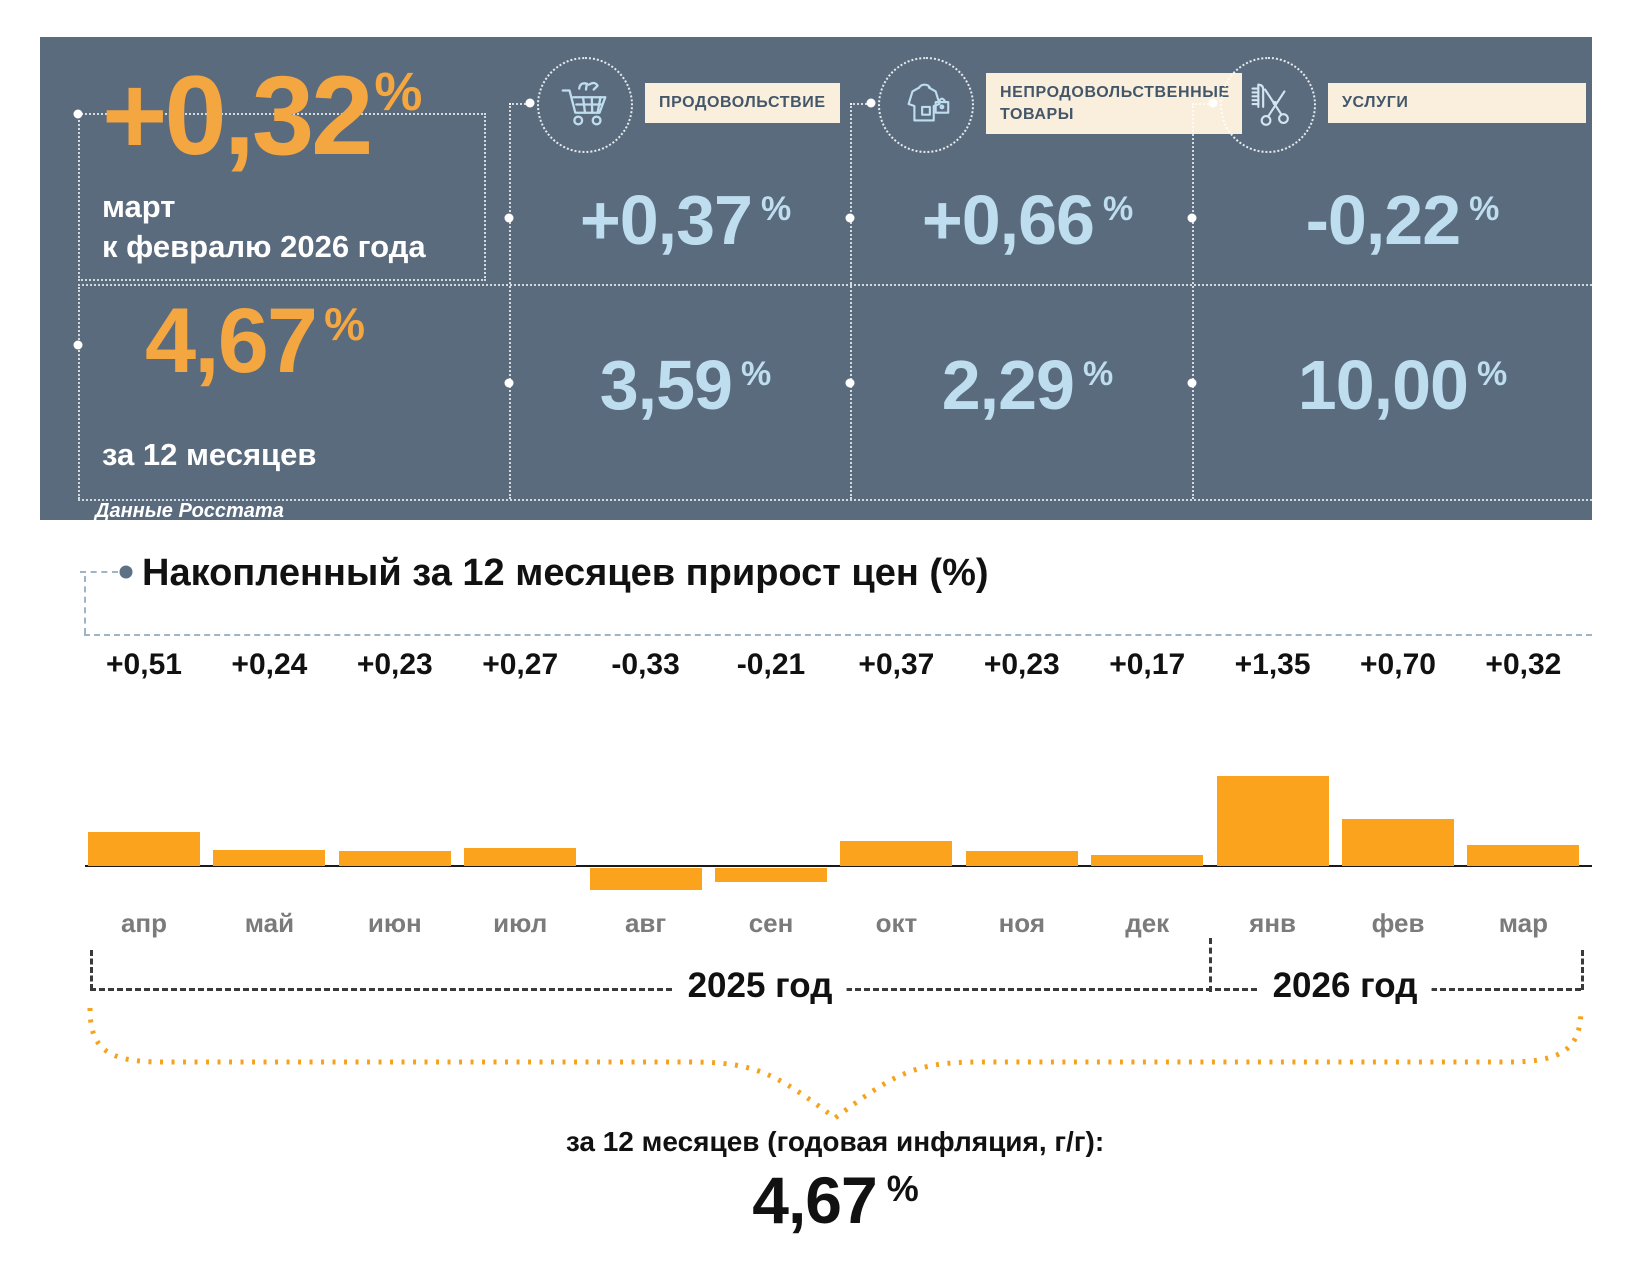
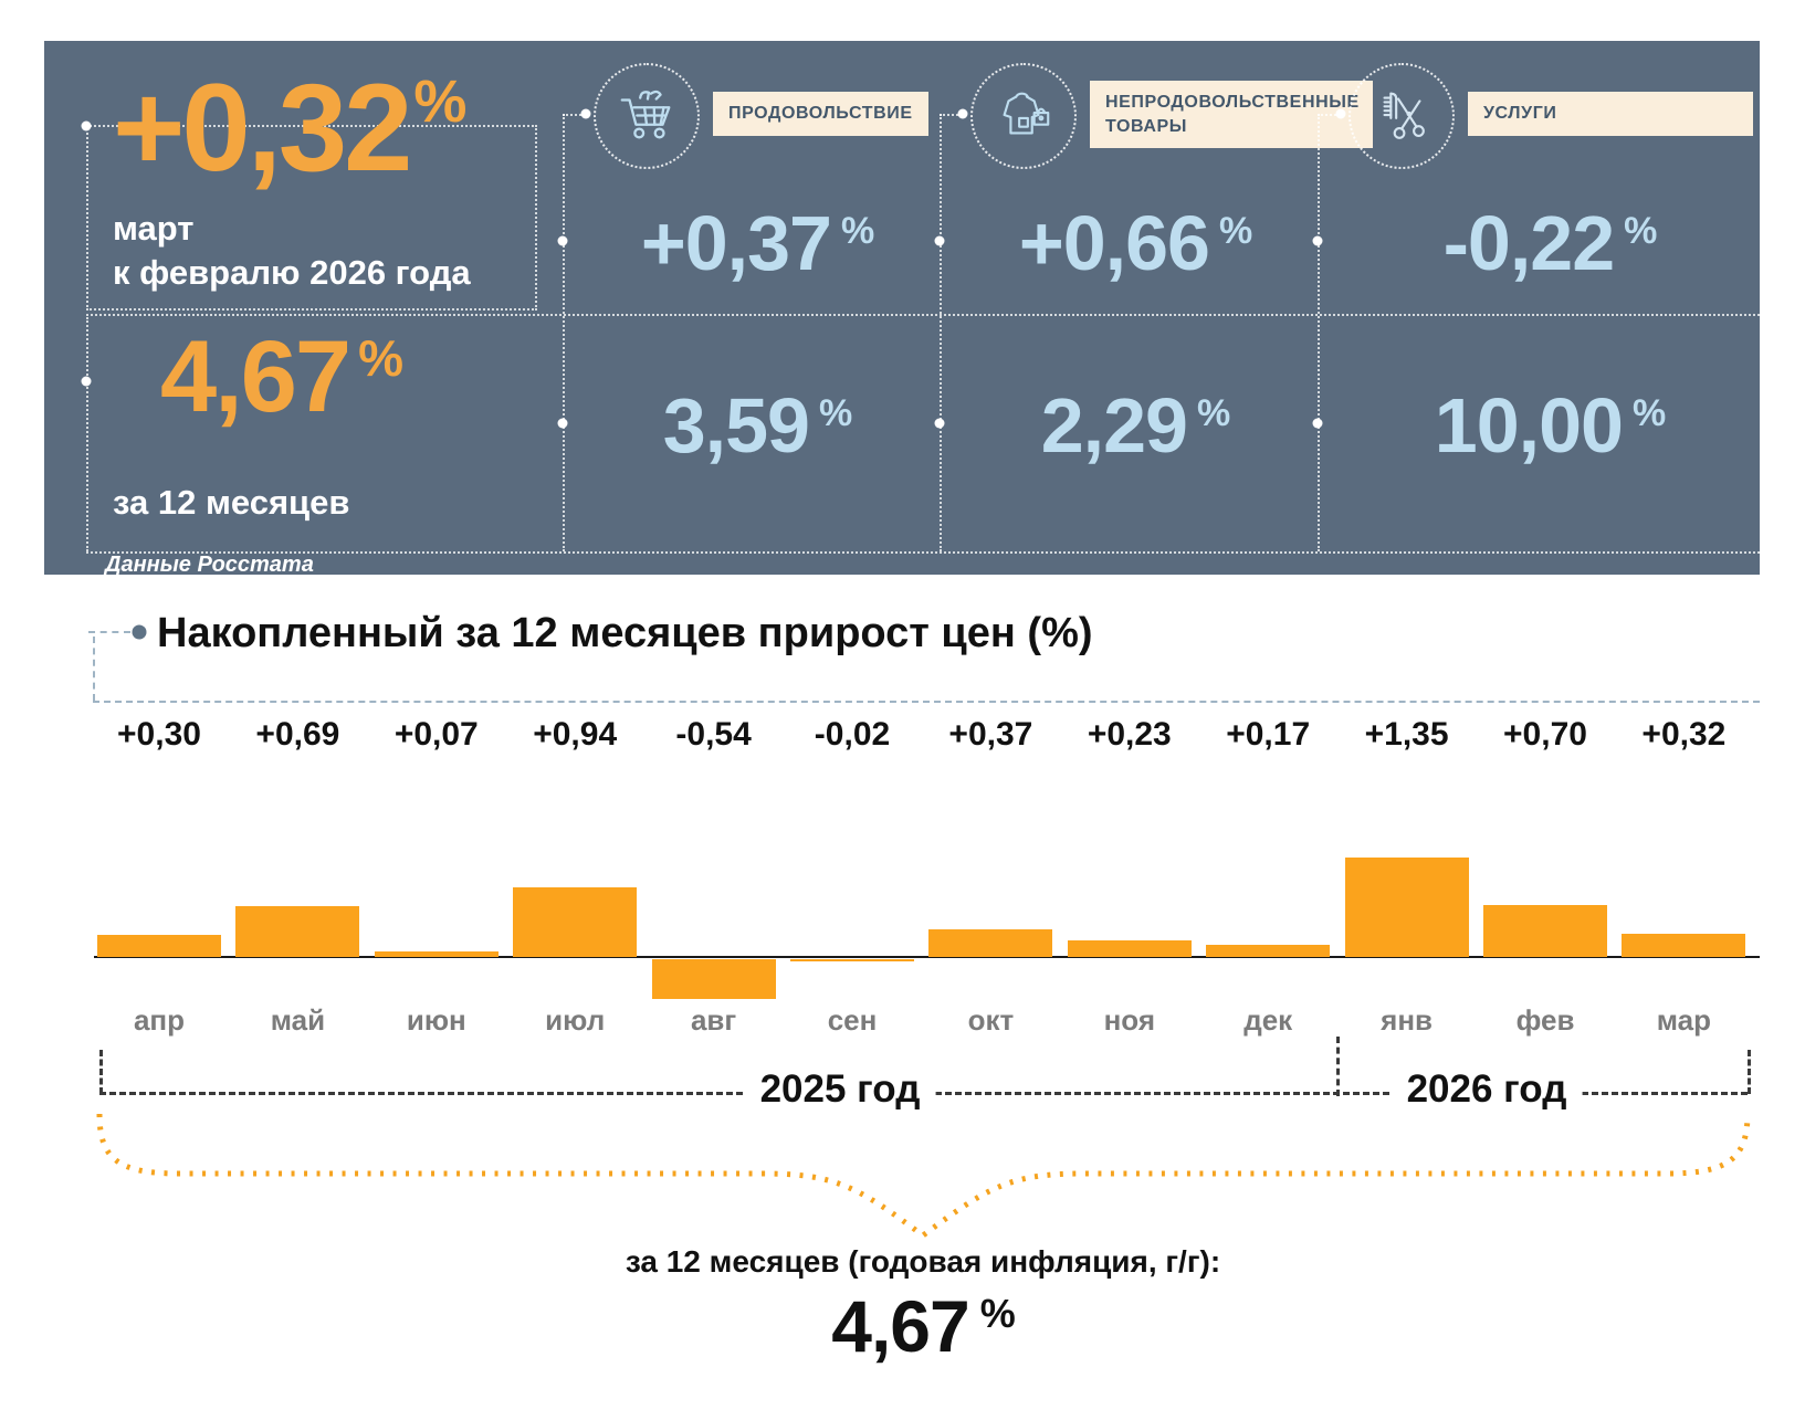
апр: +0,51 -> +0,30
май: +0,24 -> +0,69
июн: +0,23 -> +0,07
июл: +0,27 -> +0,94
авг: -0,33 -> -0,54
сен: -0,21 -> -0,02
